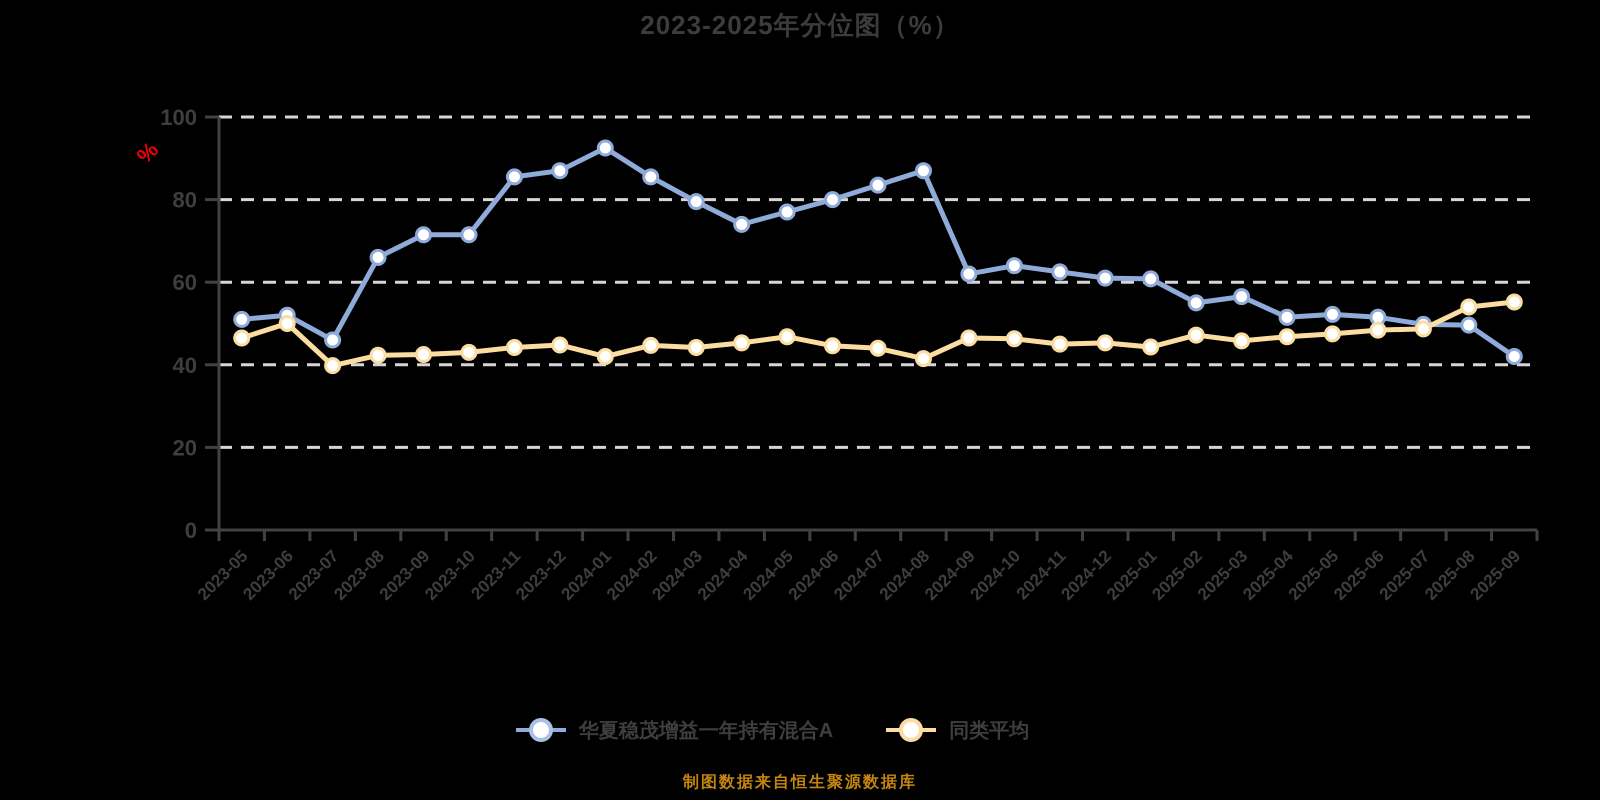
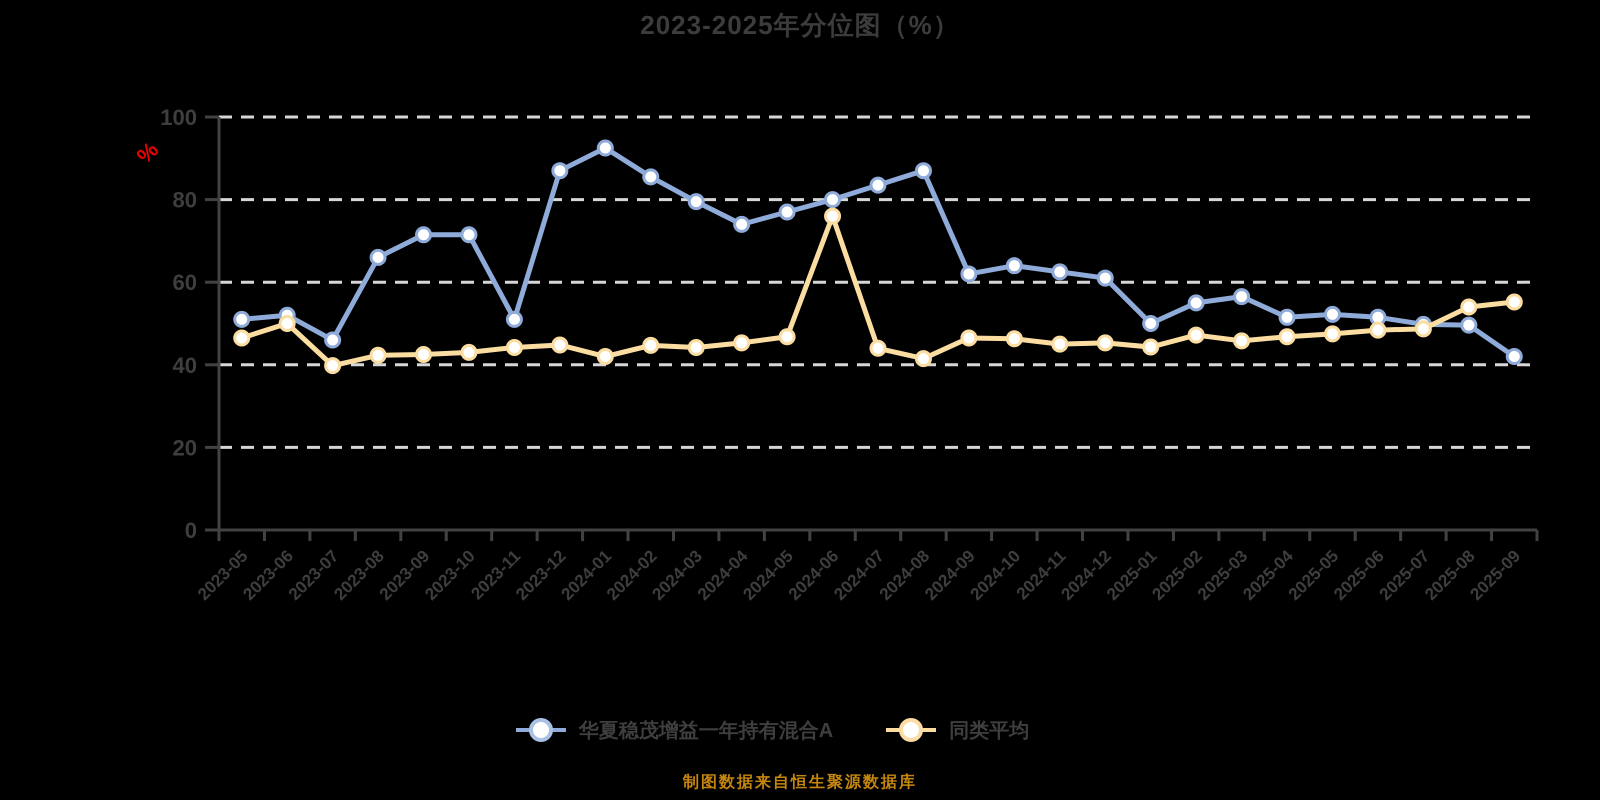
华夏稳茂增益一年持有混合A/2023-11: 86 -> 51
同类平均/2024-06: 45 -> 76
华夏稳茂增益一年持有混合A/2025-01: 61 -> 50
